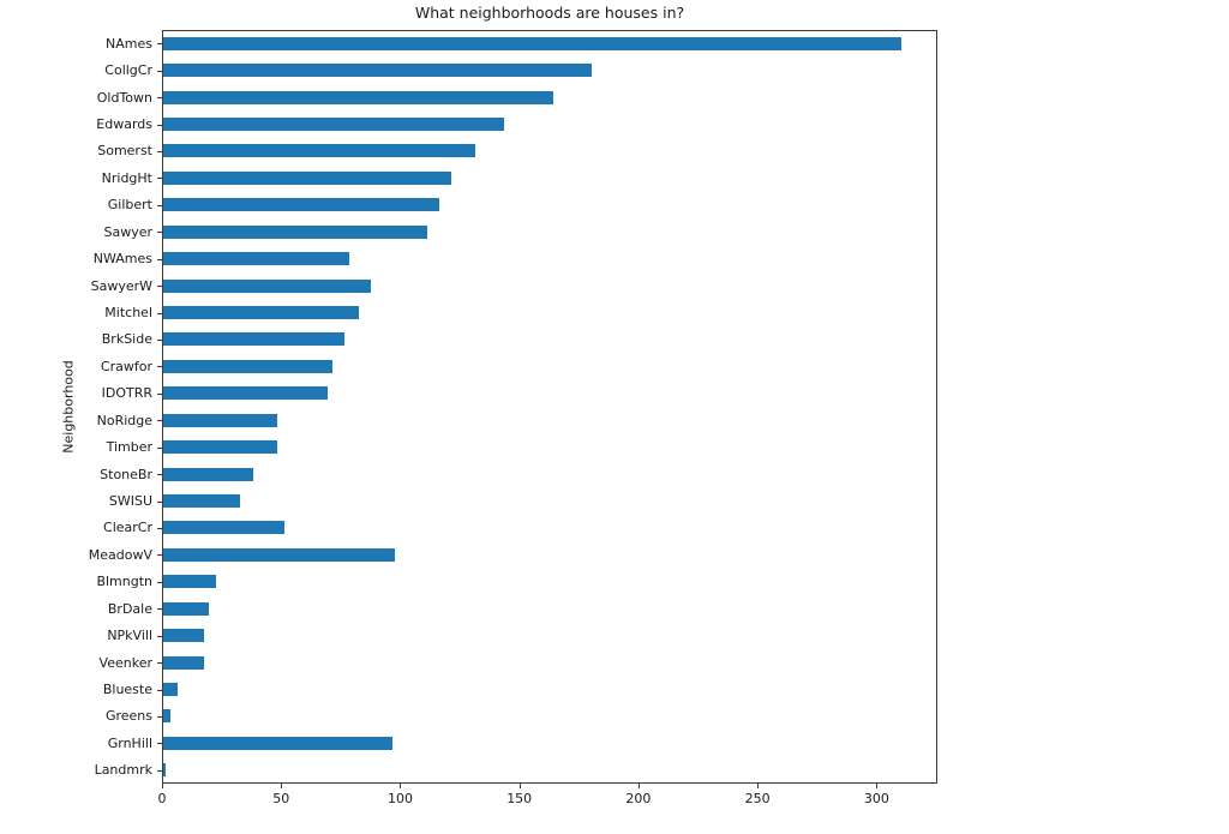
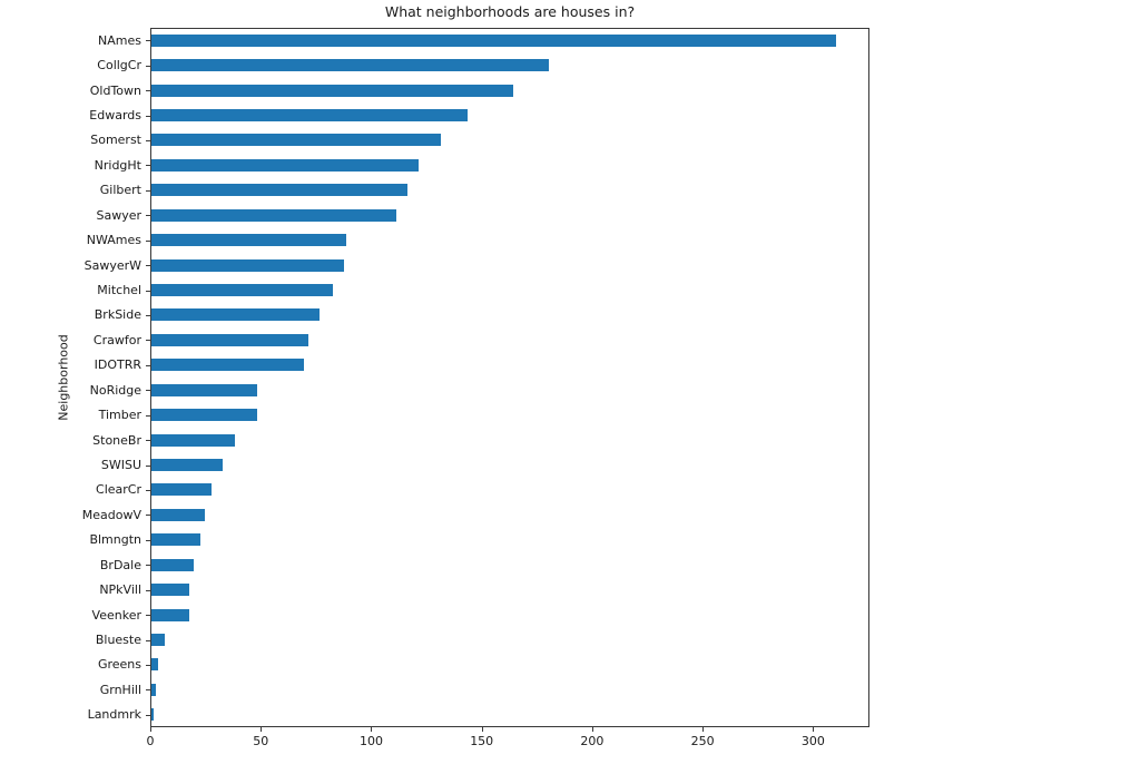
NWAmes: 78 -> 88
ClearCr: 51 -> 27
MeadowV: 97 -> 24
GrnHill: 96 -> 2
